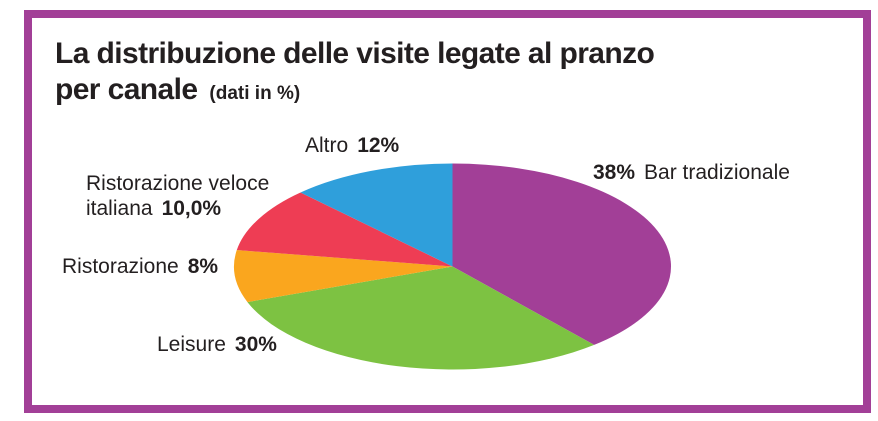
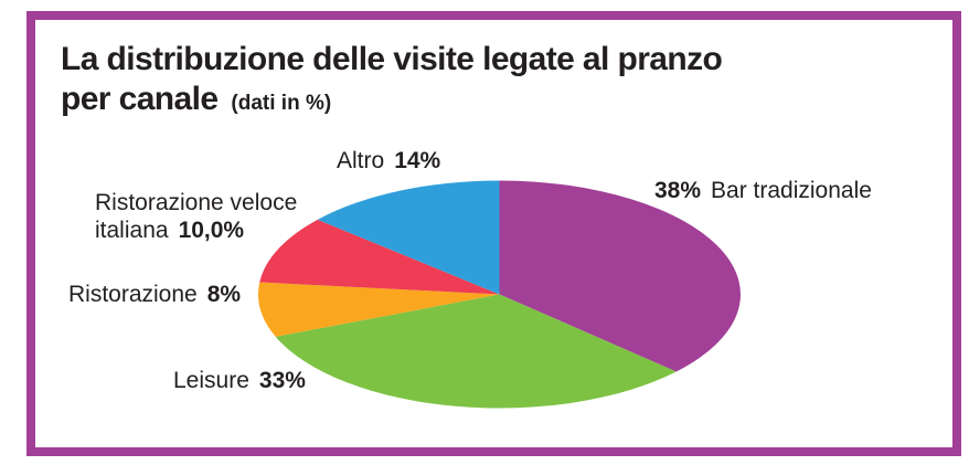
Leisure: 30% -> 33%
Altro: 12% -> 14%
